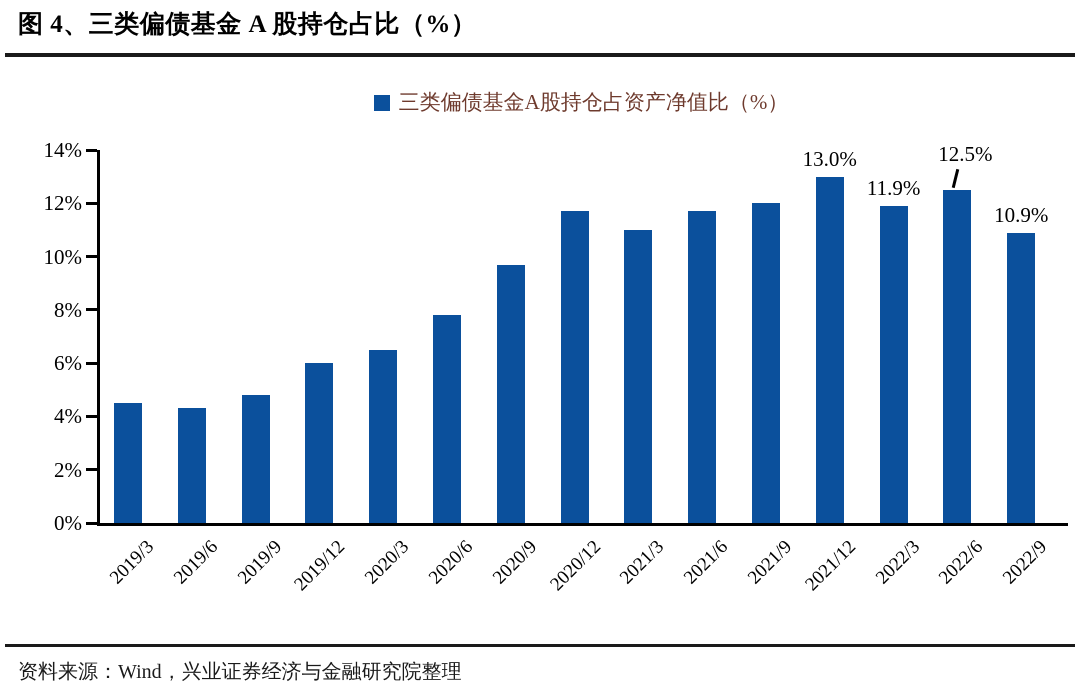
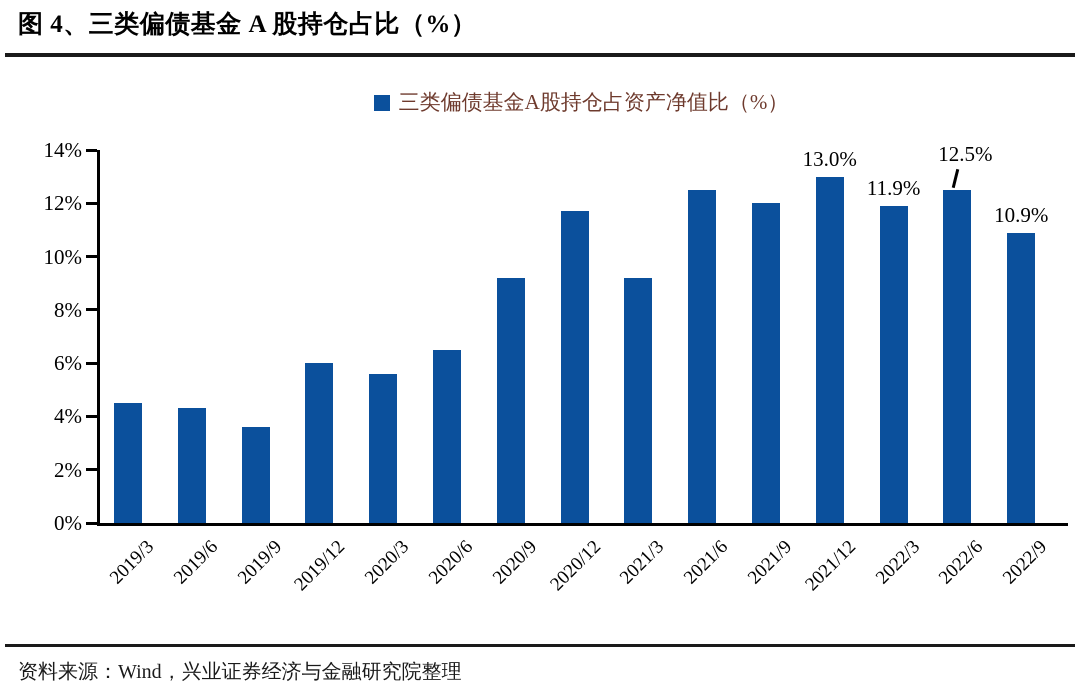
2019/9: 4.8% -> 3.6%
2020/3: 6.5% -> 5.6%
2020/6: 7.8% -> 6.5%
2020/9: 9.7% -> 9.2%
2021/3: 11.0% -> 9.2%
2021/6: 11.7% -> 12.5%
